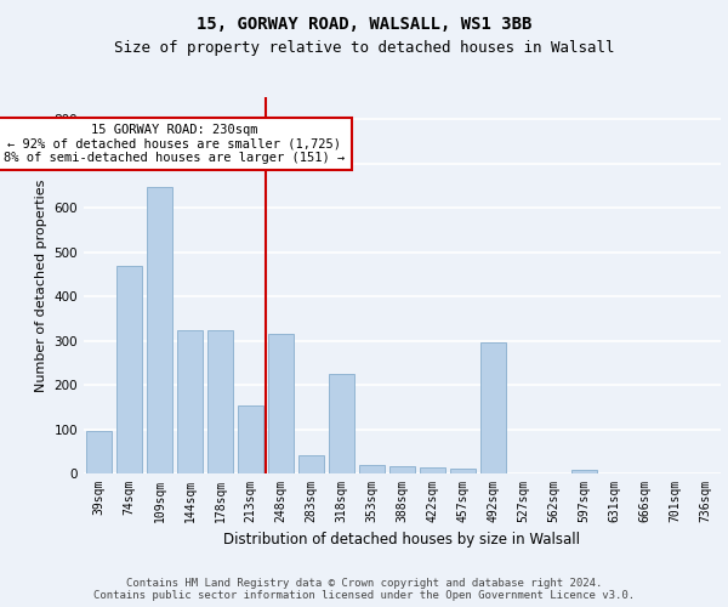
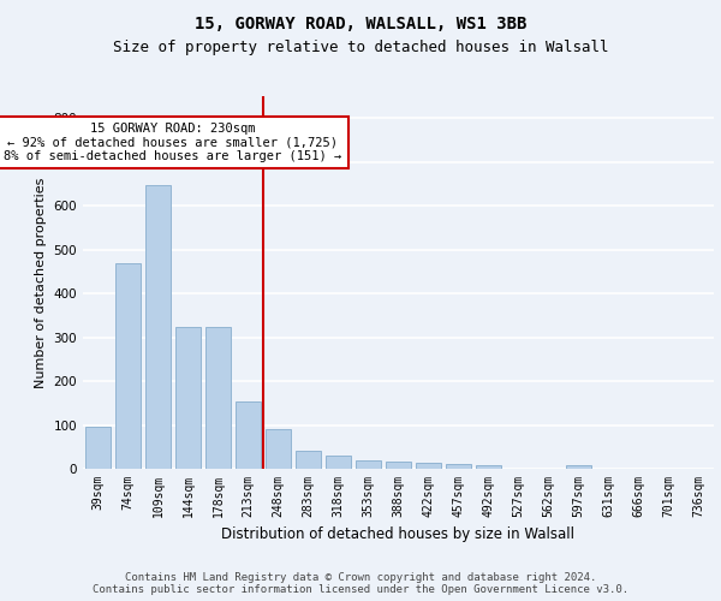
248sqm: 315 -> 90
318sqm: 225 -> 29
492sqm: 295 -> 7
